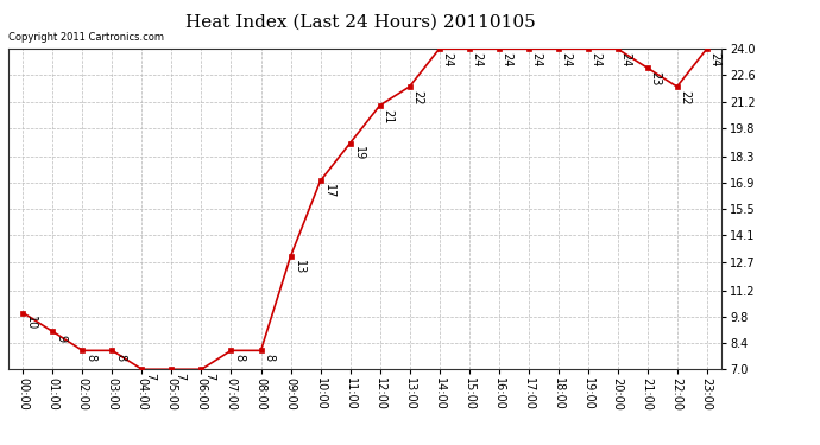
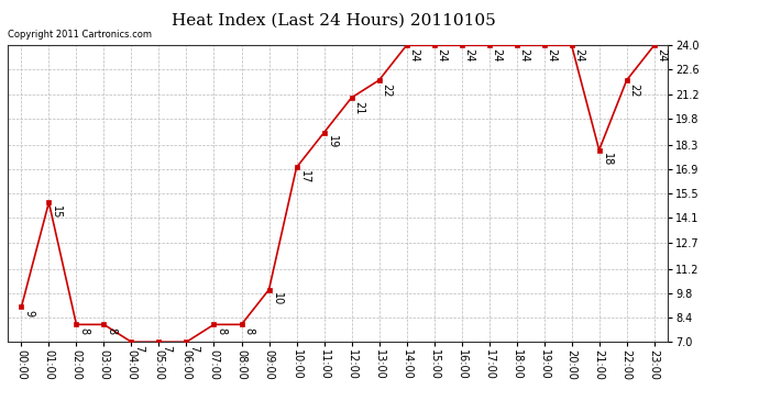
00:00: 10 -> 9
01:00: 9 -> 15
09:00: 13 -> 10
21:00: 23 -> 18
